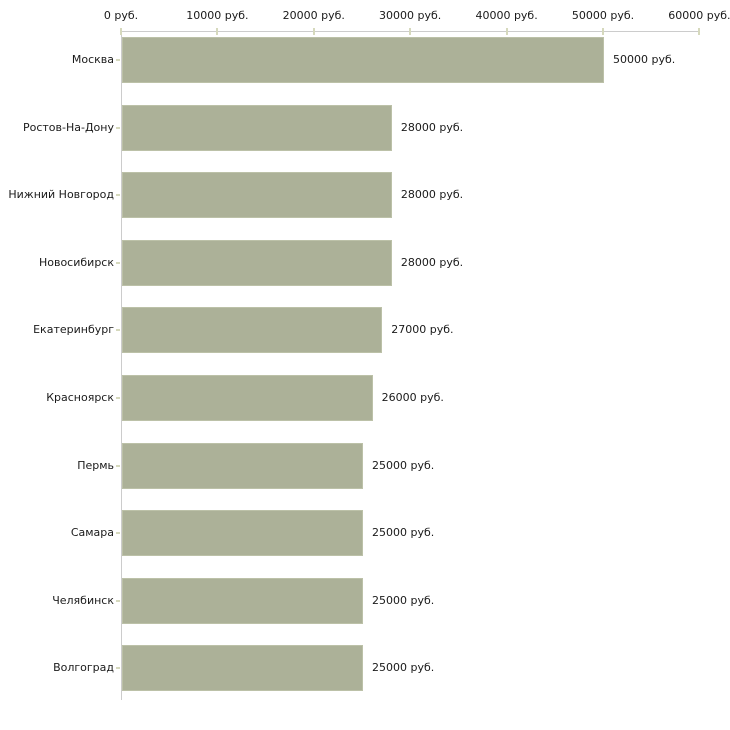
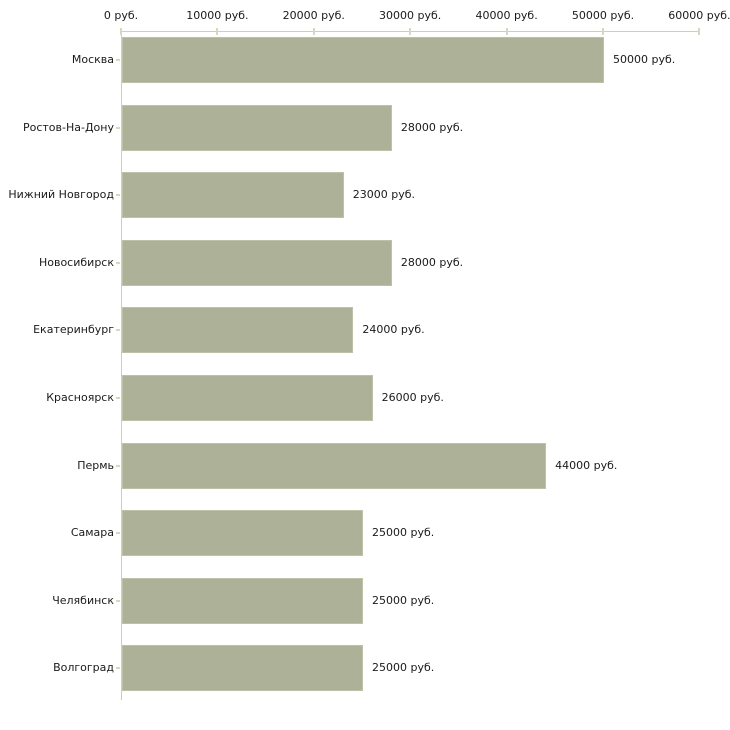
Нижний Новгород: 28000 -> 23000
Екатеринбург: 27000 -> 24000
Пермь: 25000 -> 44000
